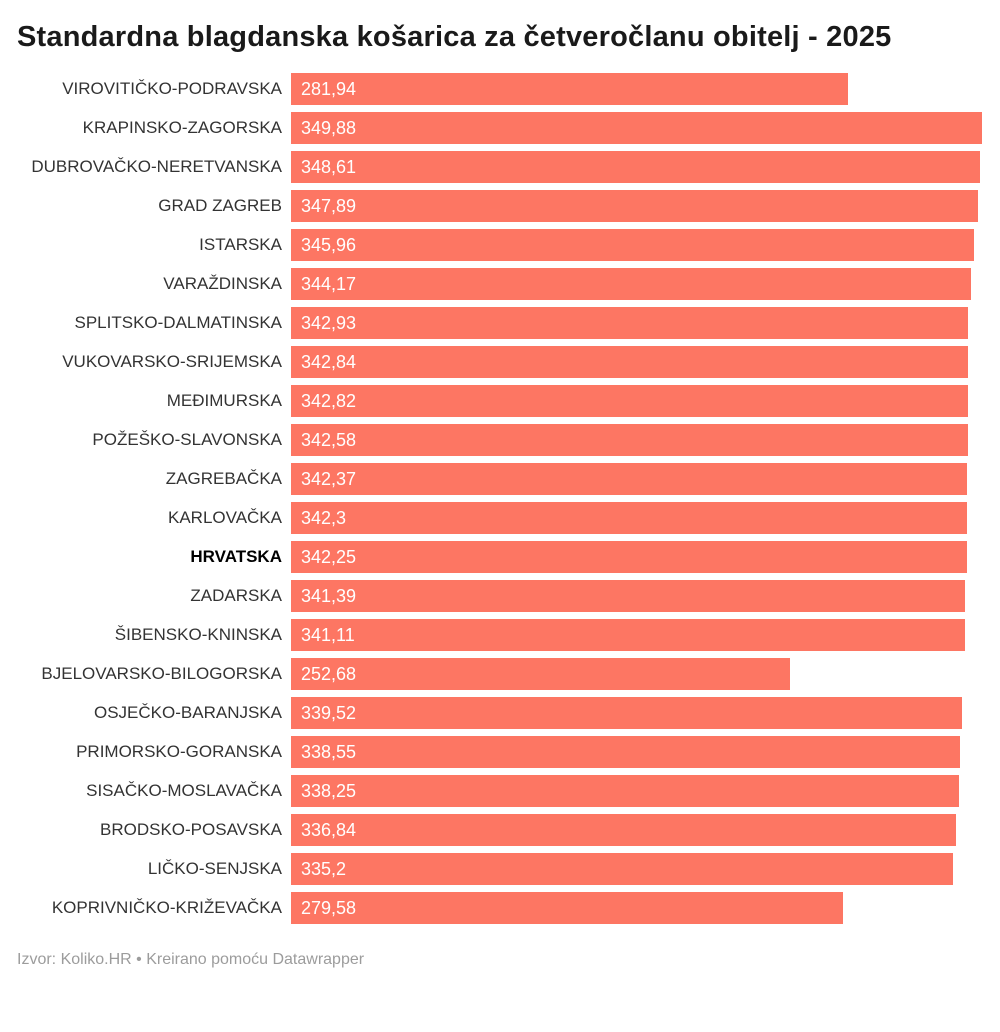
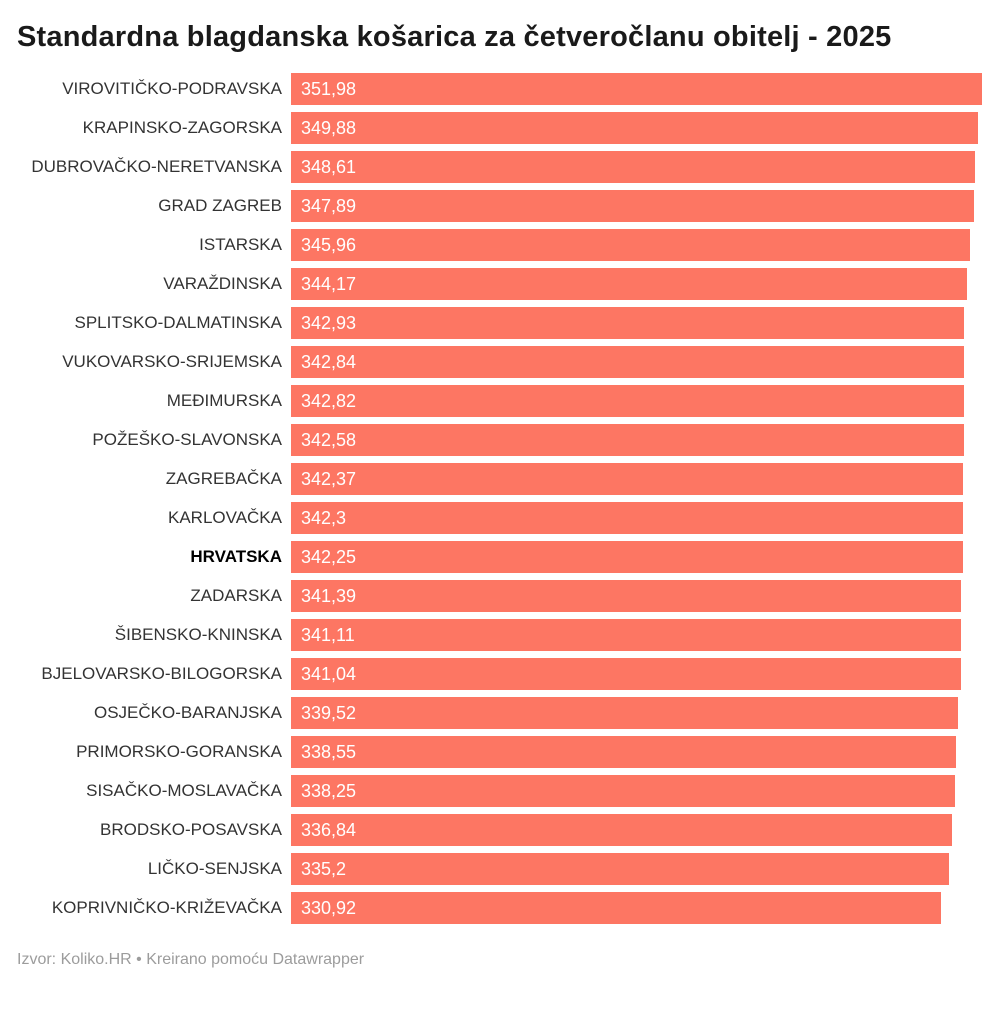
VIROVITIČKO-PODRAVSKA: 281,94 -> 351,98
BJELOVARSKO-BILOGORSKA: 252,68 -> 341,04
KOPRIVNIČKO-KRIŽEVAČKA: 279,58 -> 330,92
